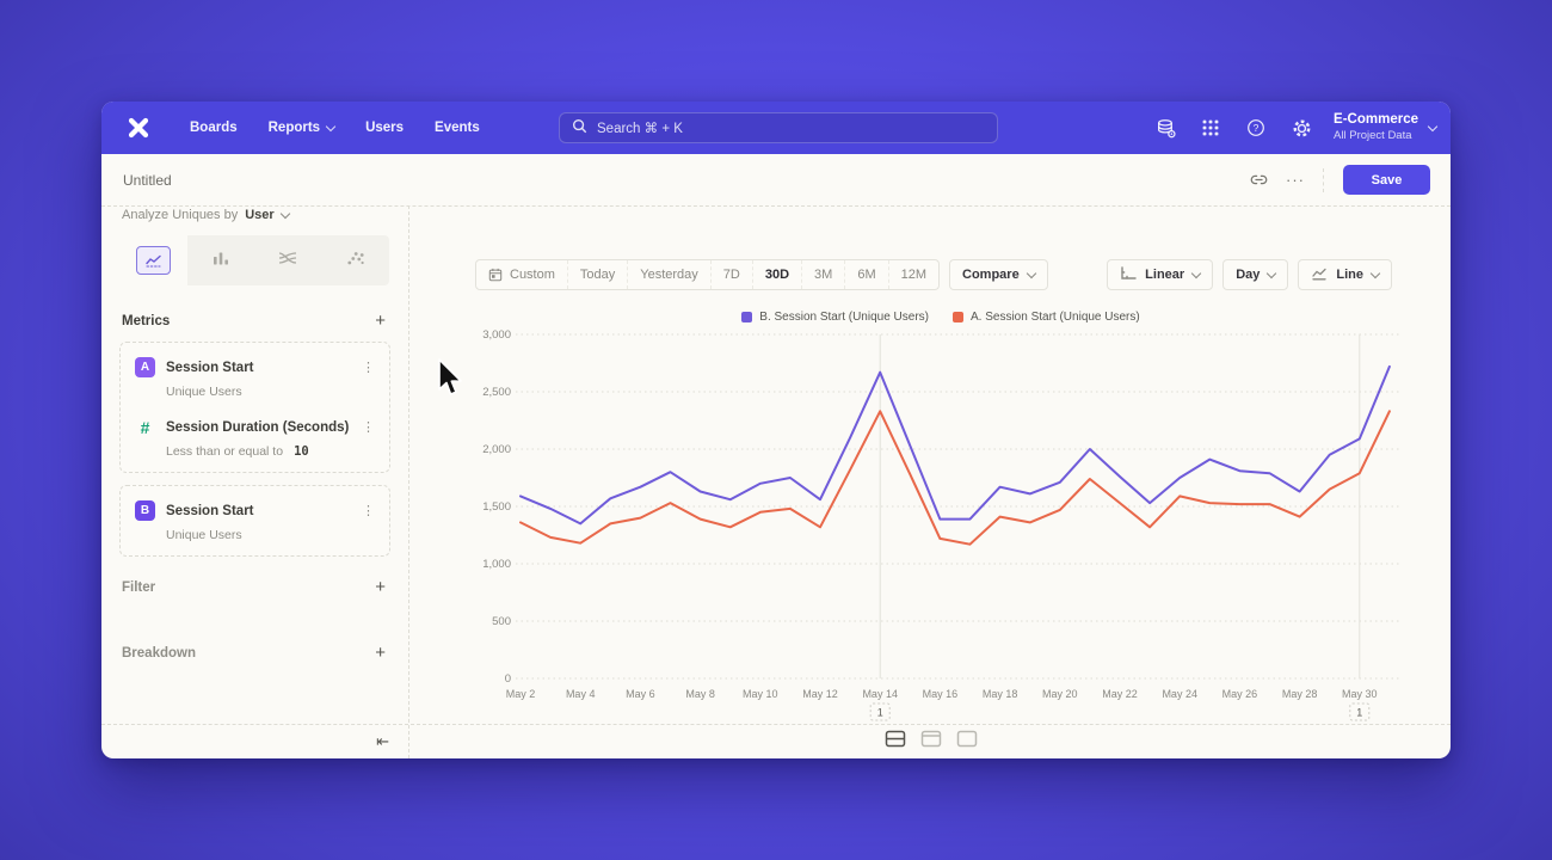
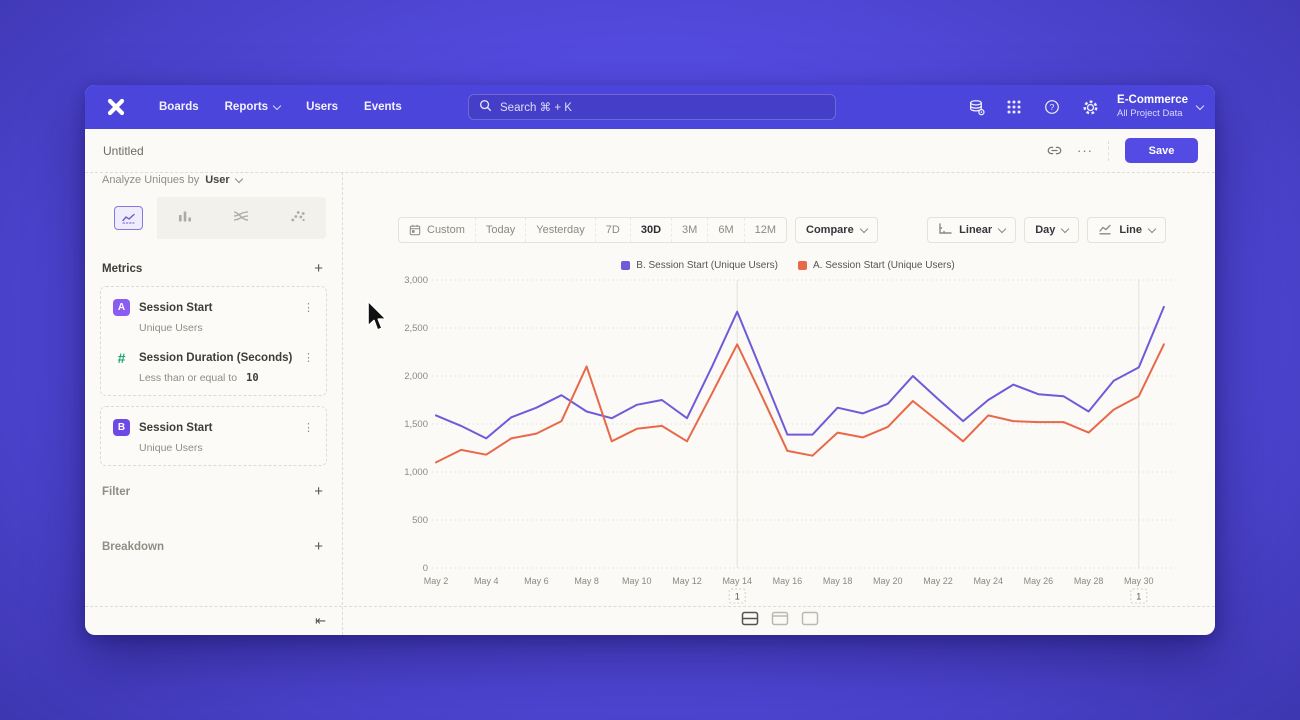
A. Session Start (Unique Users)/May 2: 1400 -> 1100
A. Session Start (Unique Users)/May 8: 1400 -> 2100
